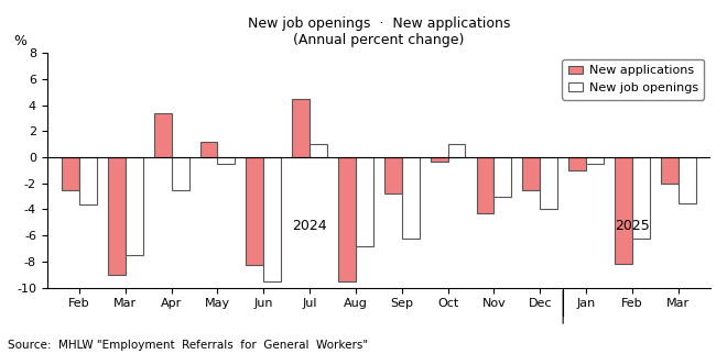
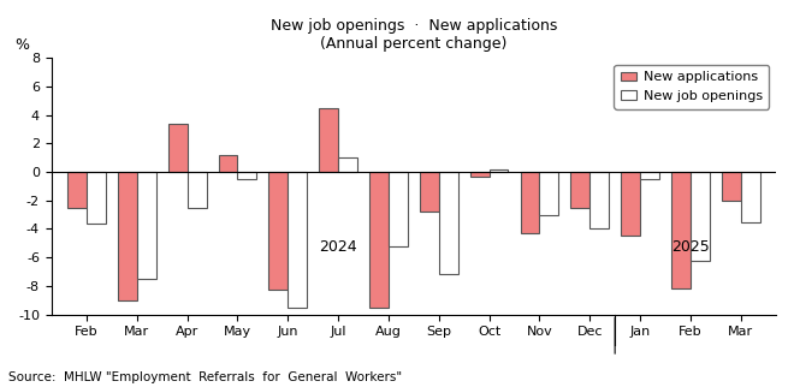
New job openings/Aug: -6.8 -> -5.2
New job openings/Sep: -6.2 -> -7.2
New job openings/Oct: 1.0 -> 0.2
New applications/Jan: -1.0 -> -4.5
